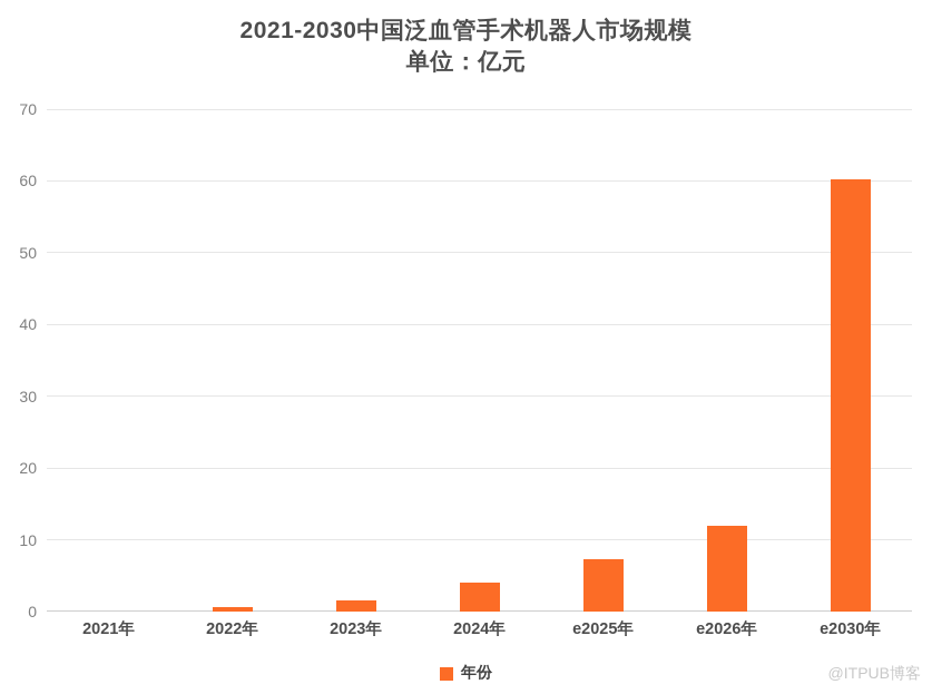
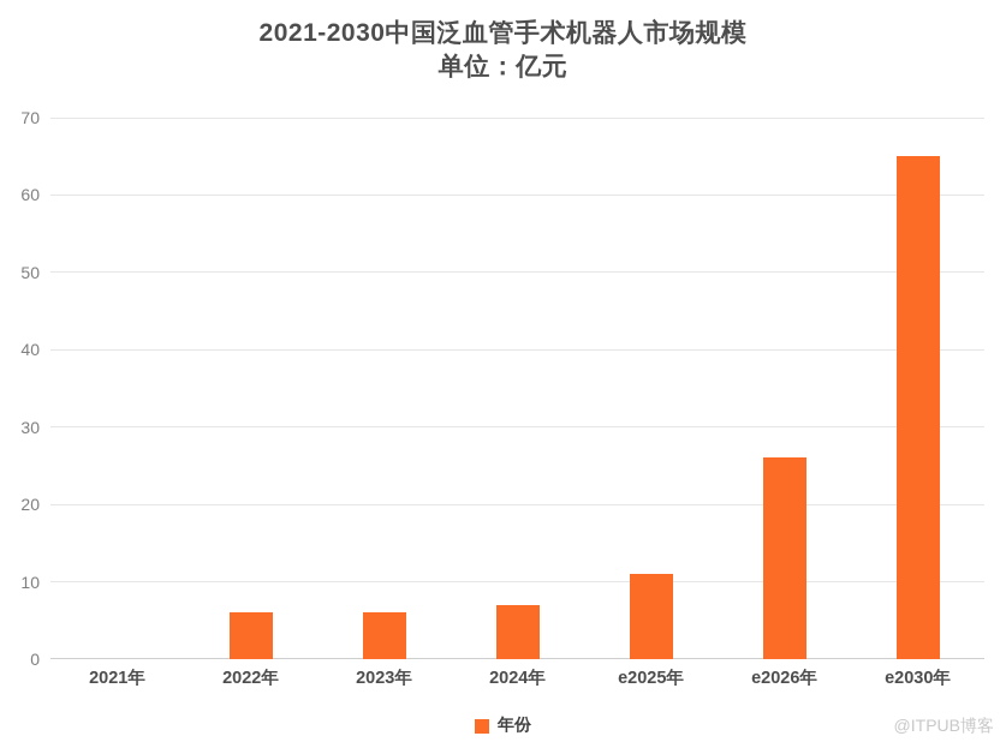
2022年: 1 -> 6
2023年: 2 -> 6
2024年: 4 -> 7
e2025年: 7 -> 11
e2026年: 12 -> 26
e2030年: 60 -> 65
